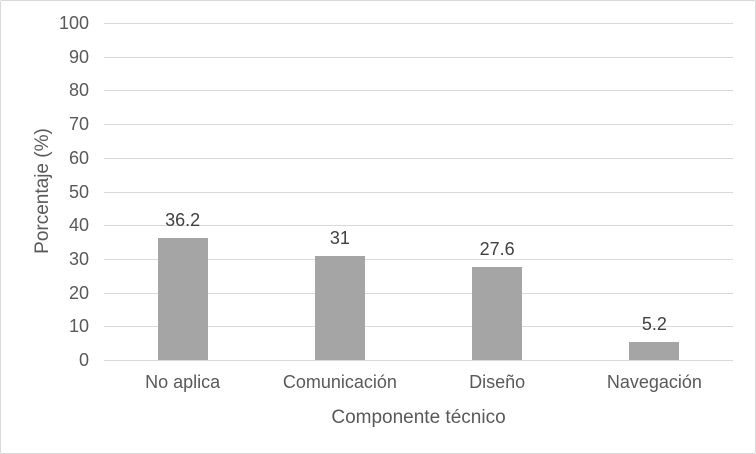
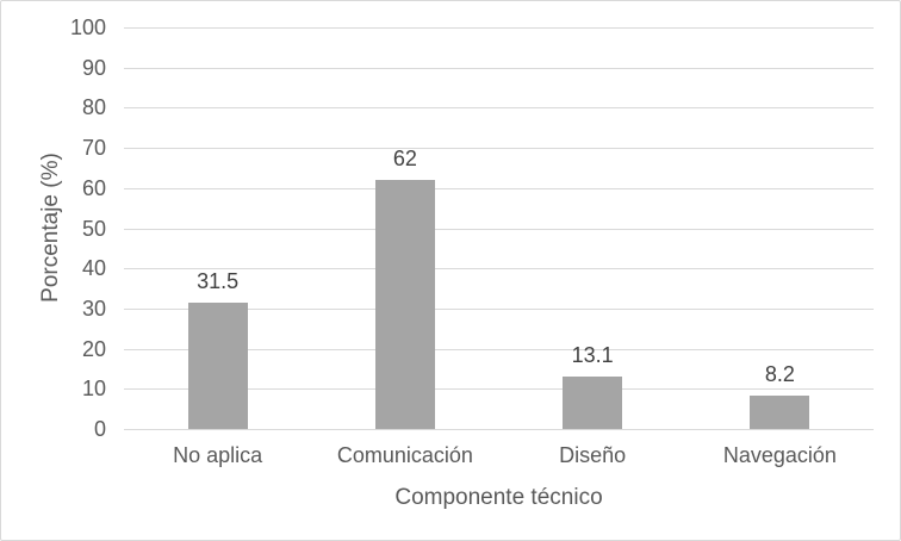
No aplica: 36.2 -> 31.5
Comunicación: 31 -> 62
Diseño: 27.6 -> 13.1
Navegación: 5.2 -> 8.2
